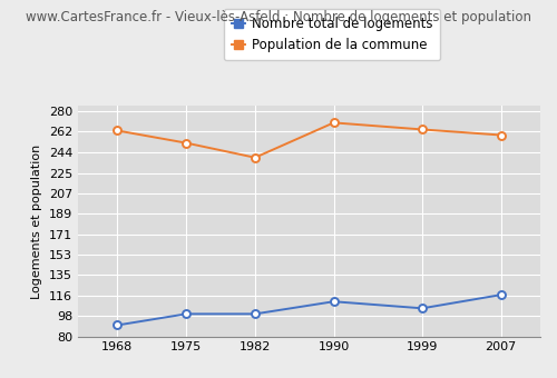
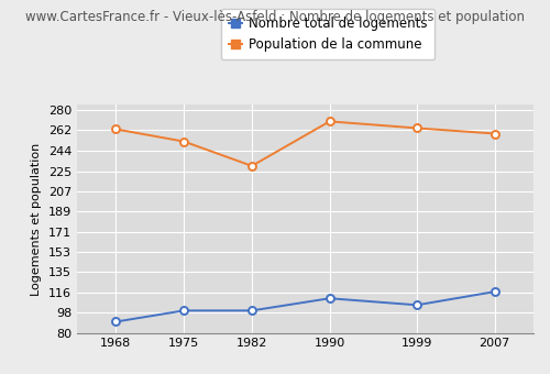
Population de la commune/1982: 239 -> 230
